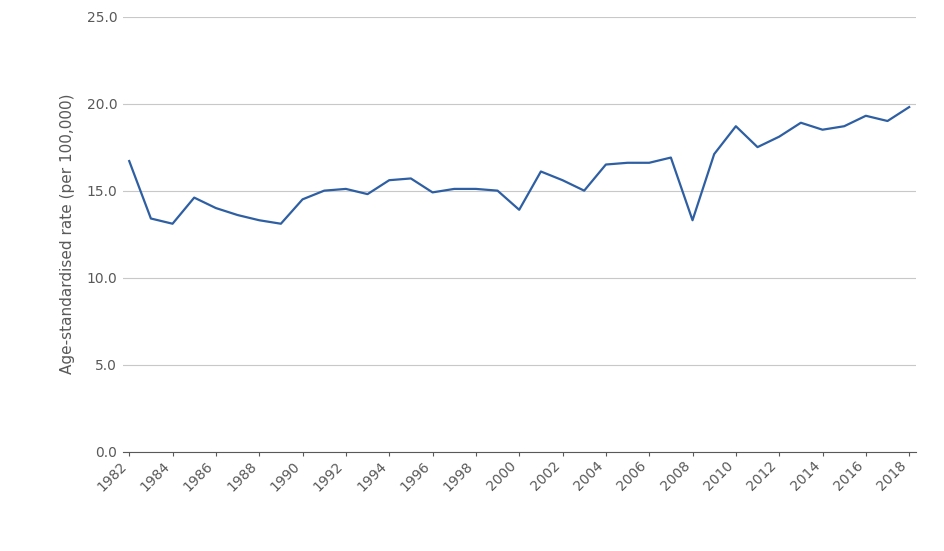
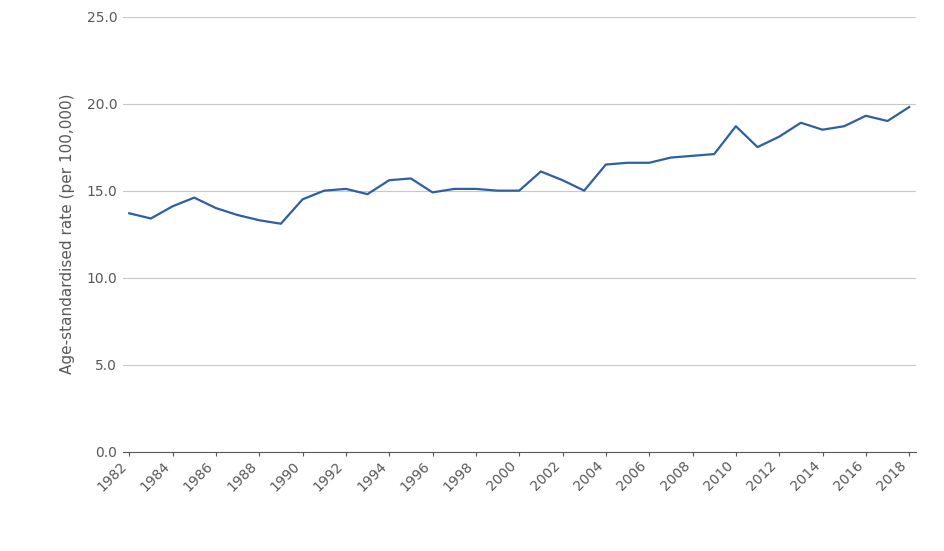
1982: 16.7 -> 13.7
1984: 13.1 -> 14.1
2000: 13.9 -> 15.0
2008: 13.3 -> 17.0
